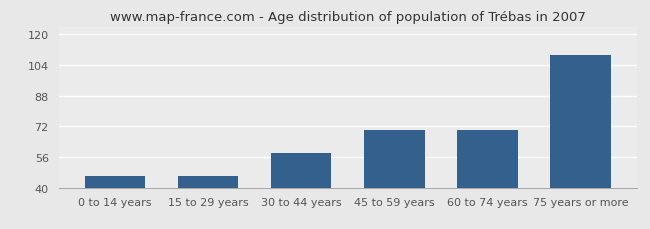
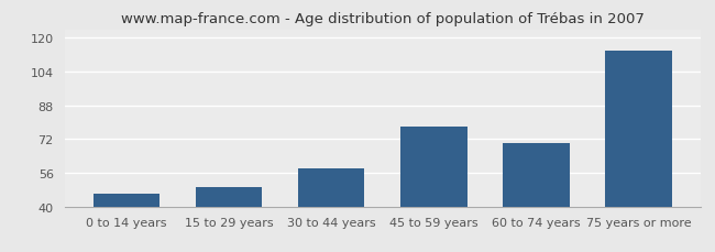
15 to 29 years: 46 -> 49
45 to 59 years: 70 -> 78
75 years or more: 109 -> 114
